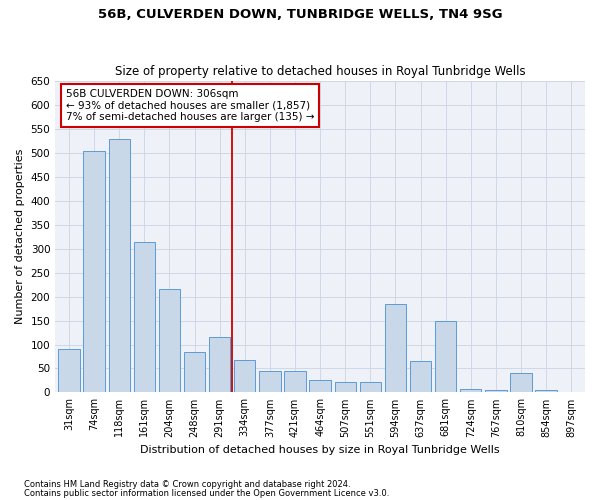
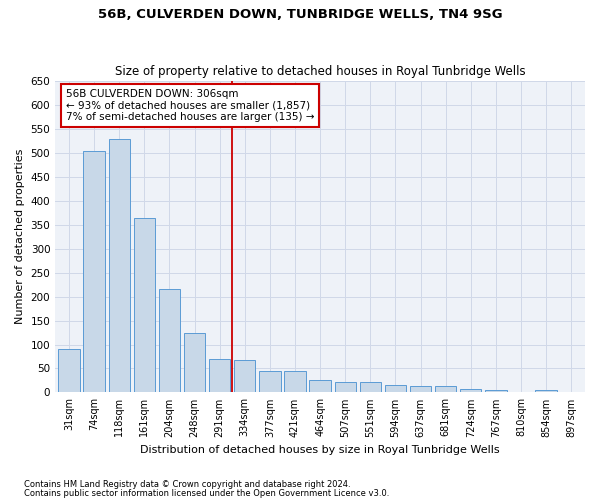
161sqm: 315 -> 365
248sqm: 85 -> 125
291sqm: 115 -> 70
594sqm: 185 -> 15
637sqm: 65 -> 13
681sqm: 150 -> 13
810sqm: 40 -> 1
